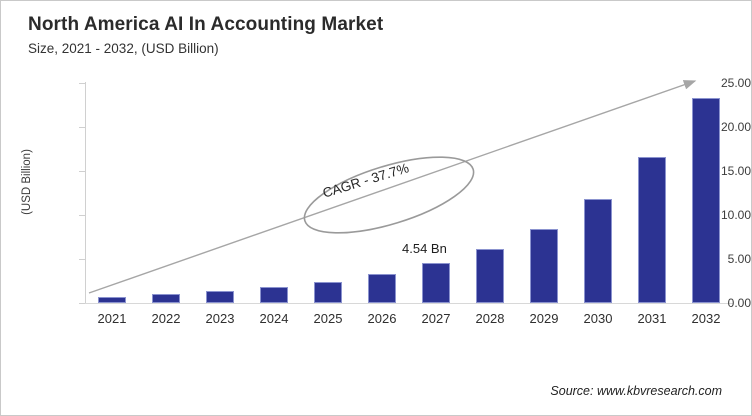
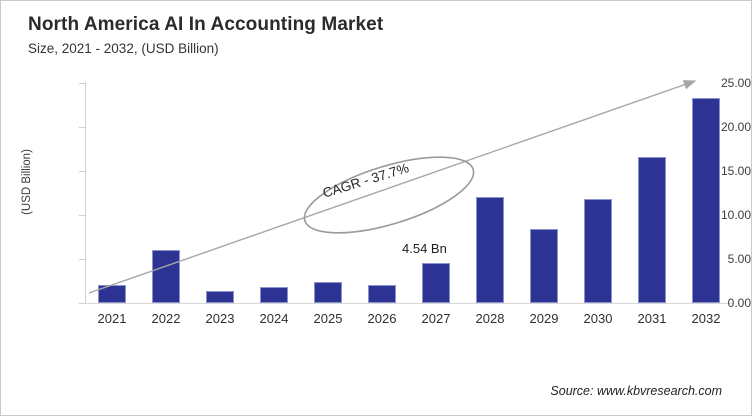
2021: 1 -> 2
2022: 1 -> 6
2026: 3 -> 2
2028: 6 -> 12
